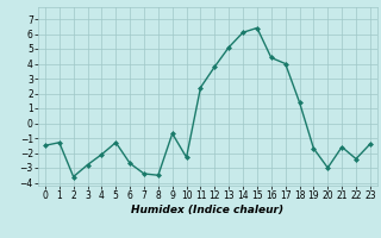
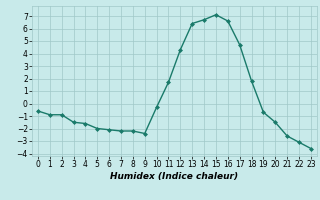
0: -1.5 -> -0.6
1: -1.3 -> -0.9
2: -3.6 -> -0.9
3: -2.8 -> -1.5
4: -2.1 -> -1.6
5: -1.3 -> -2.0
6: -2.7 -> -2.1
7: -3.4 -> -2.2
8: -3.5 -> -2.2
9: -0.7 -> -2.4
10: -2.3 -> -0.3
11: 2.4 -> 1.7
12: 3.8 -> 4.3
13: 5.1 -> 6.4
14: 6.1 -> 6.7
15: 6.4 -> 7.1
16: 4.4 -> 6.6
17: 4.0 -> 4.7
18: 1.4 -> 1.8
19: -1.7 -> -0.7
20: -3.0 -> -1.5
21: -1.6 -> -2.6
22: -2.4 -> -3.1
23: -1.4 -> -3.6
